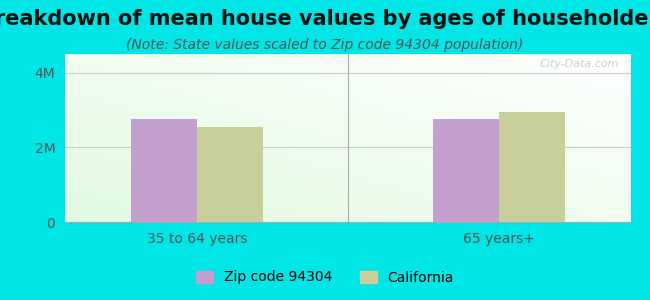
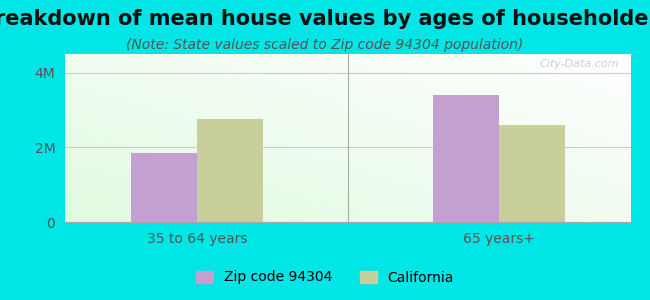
Zip code 94304/35 to 64 years: 2.75M -> 1.85M
California/35 to 64 years: 2.55M -> 2.75M
Zip code 94304/65 years+: 2.75M -> 3.40M
California/65 years+: 2.95M -> 2.60M
